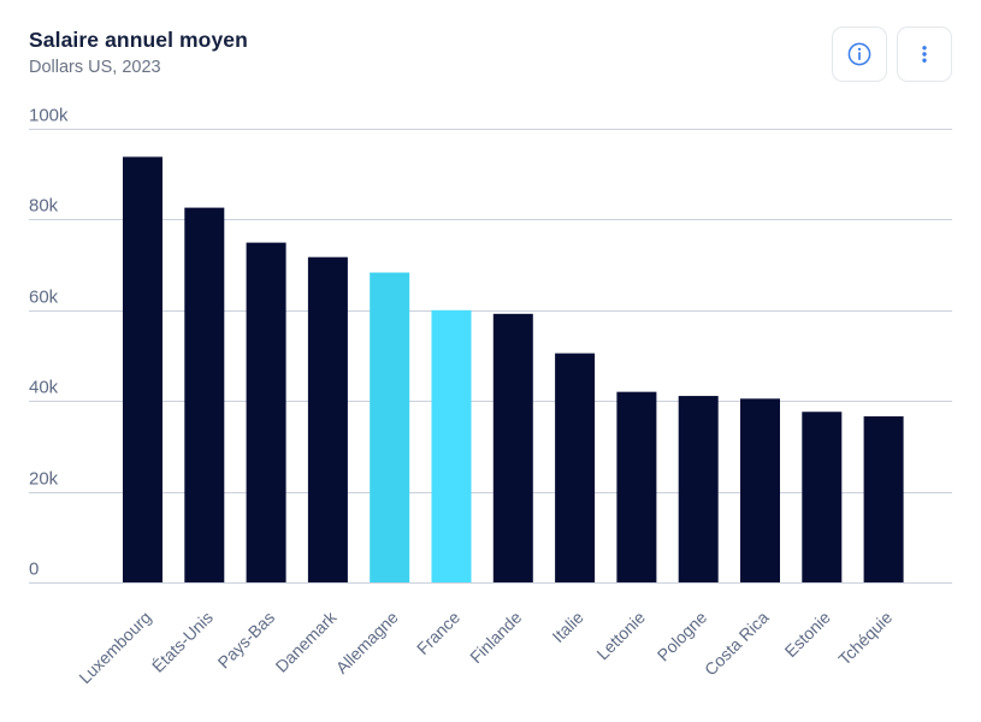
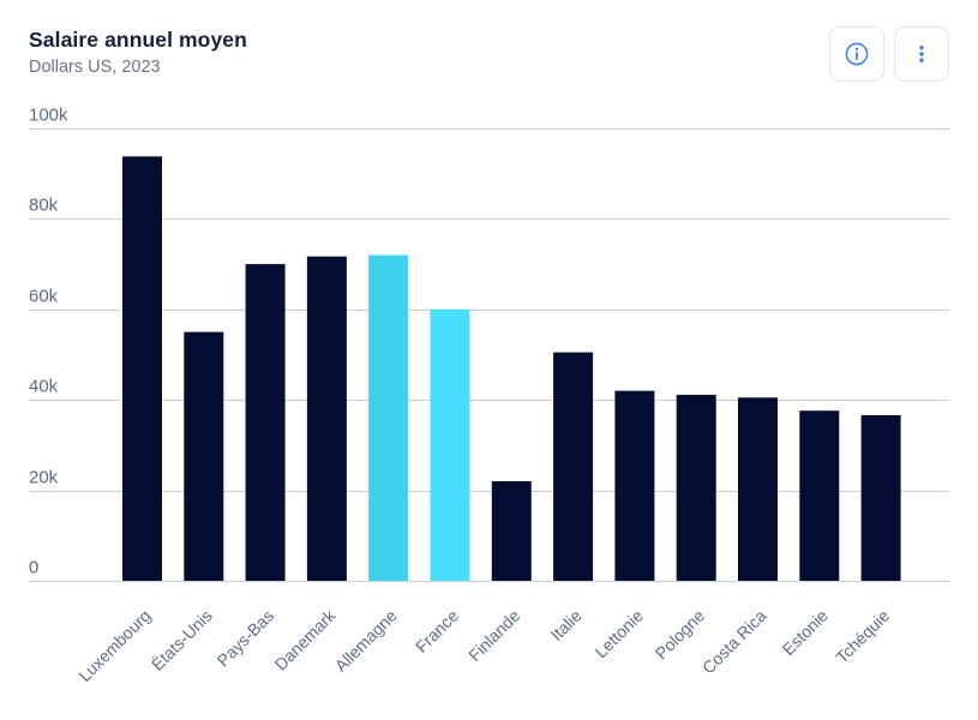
États-Unis: 83k -> 55k
Pays-Bas: 75k -> 70k
Allemagne: 68k -> 72k
Finlande: 59k -> 22k
